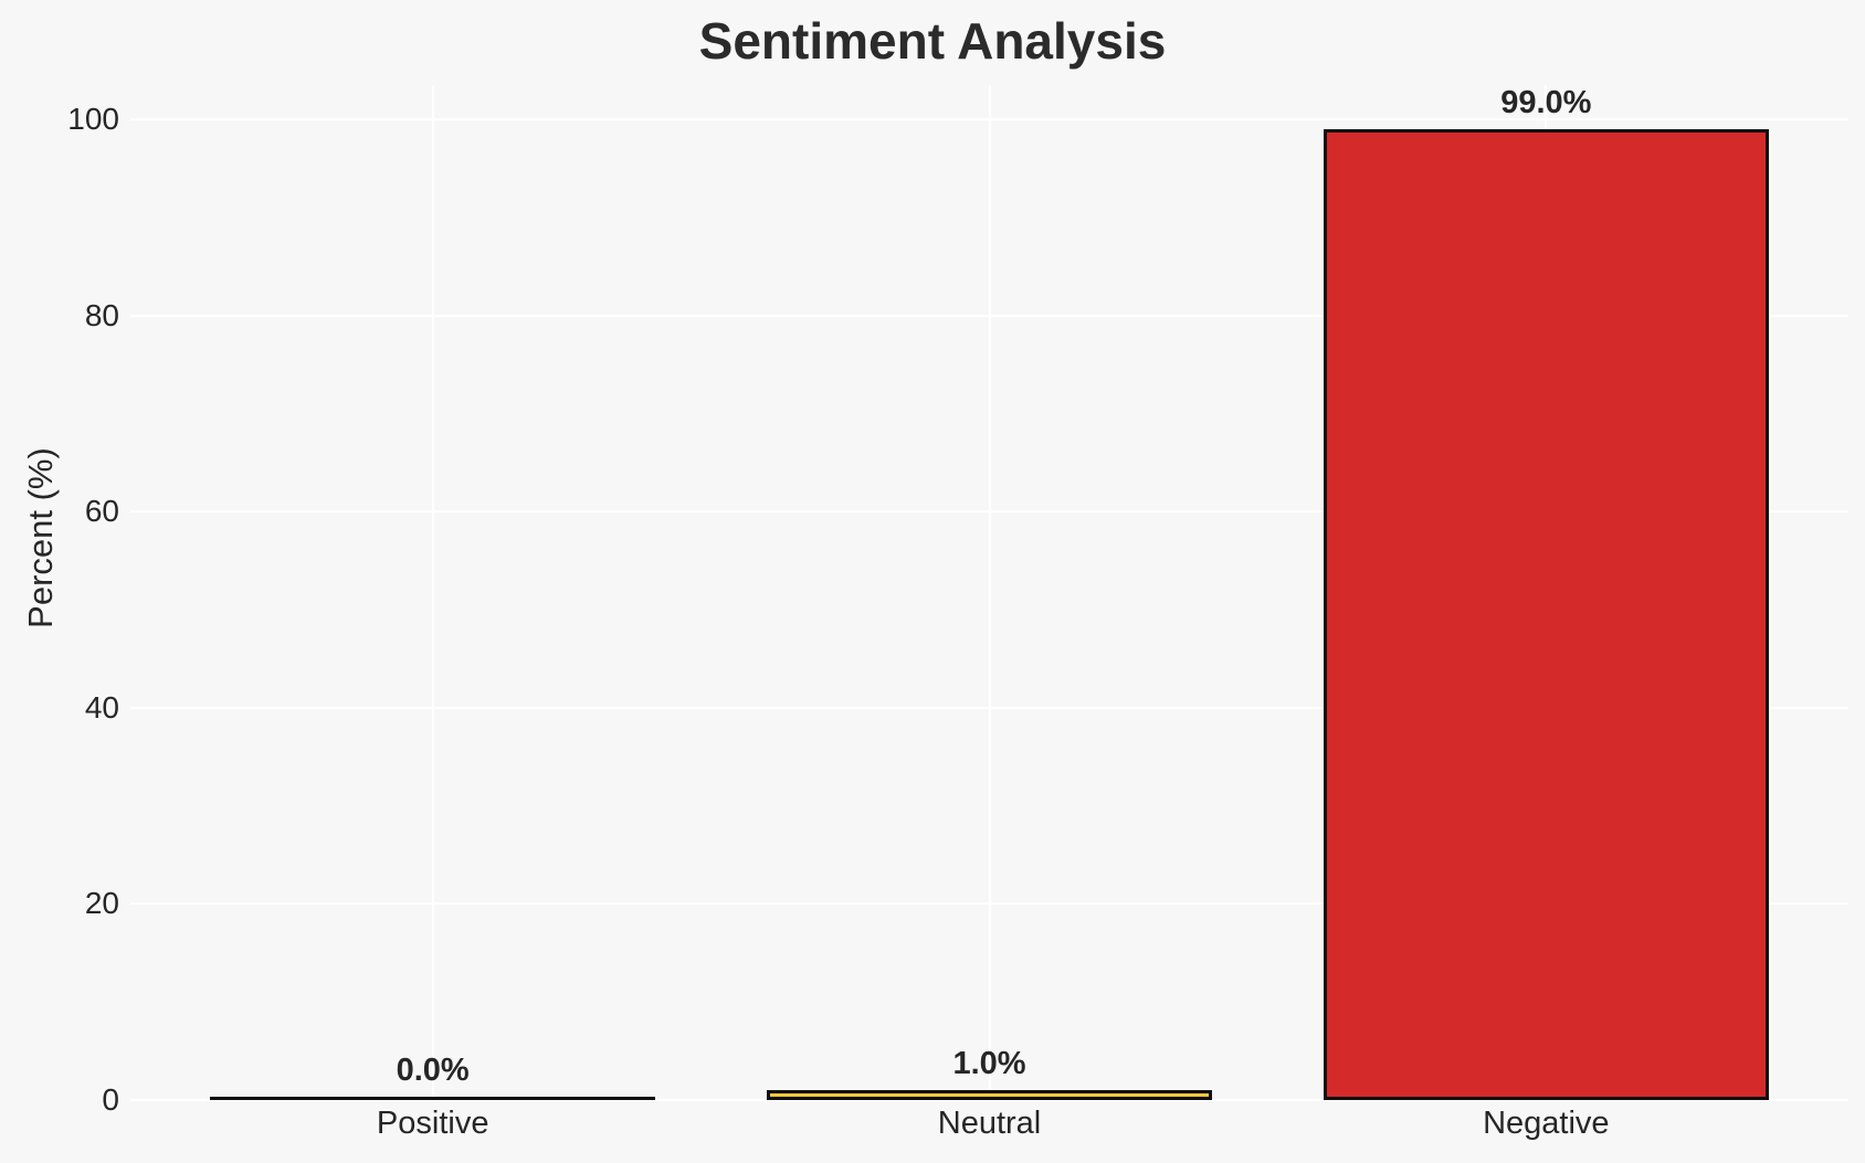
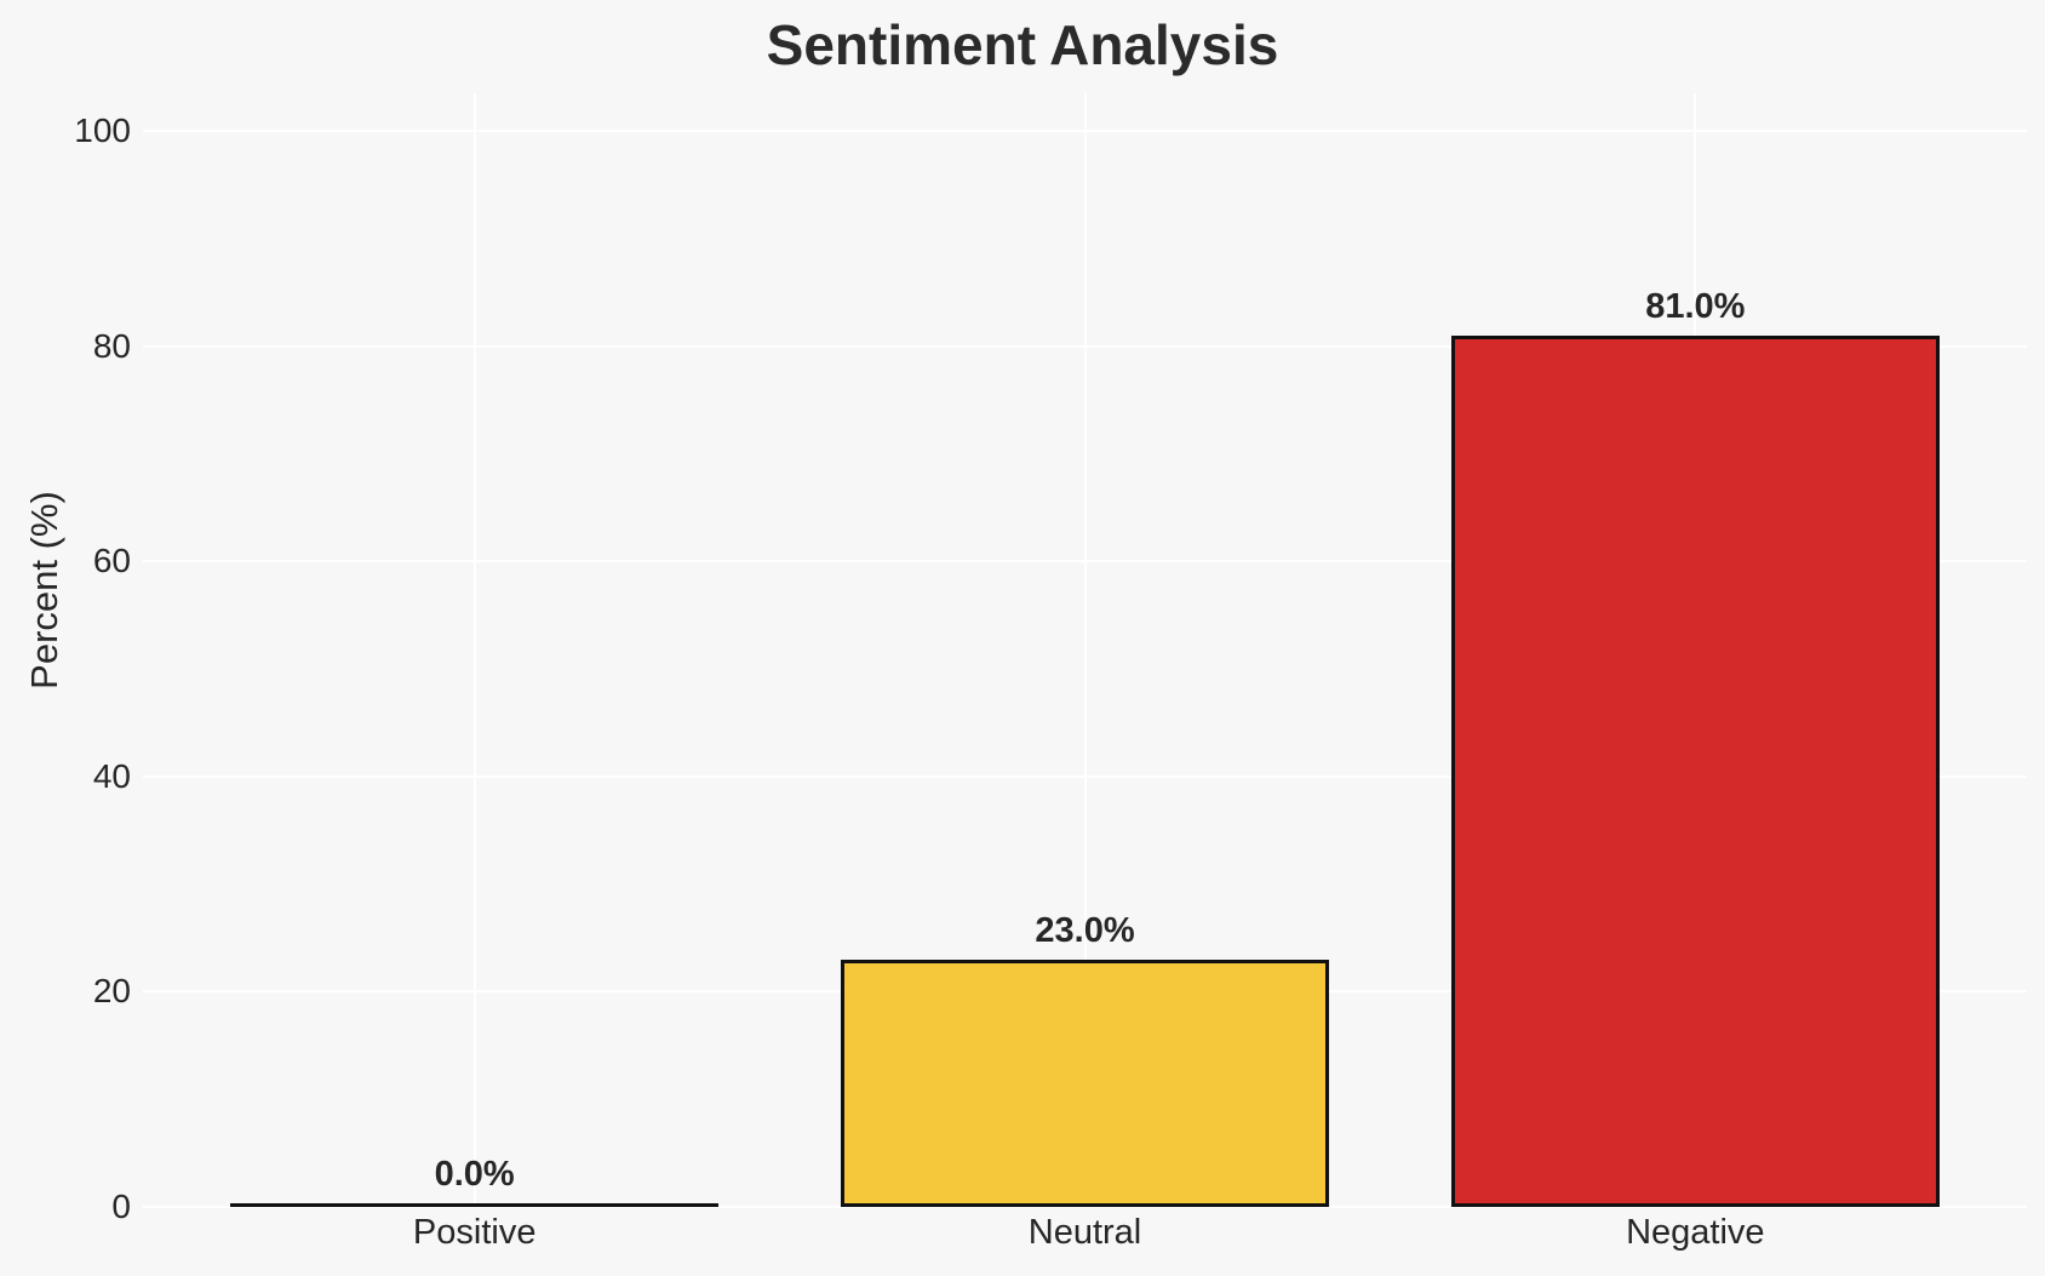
Neutral: 1.0% -> 23.0%
Negative: 99.0% -> 81.0%
